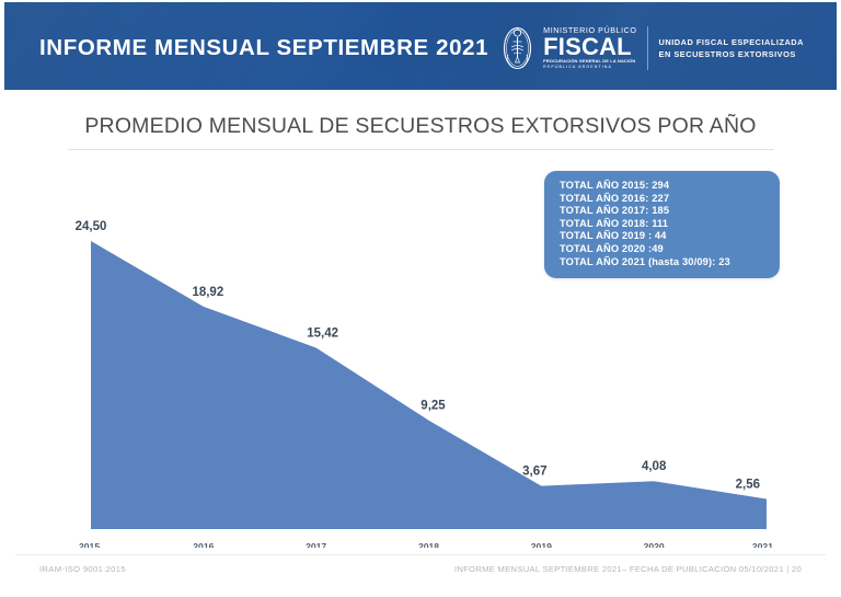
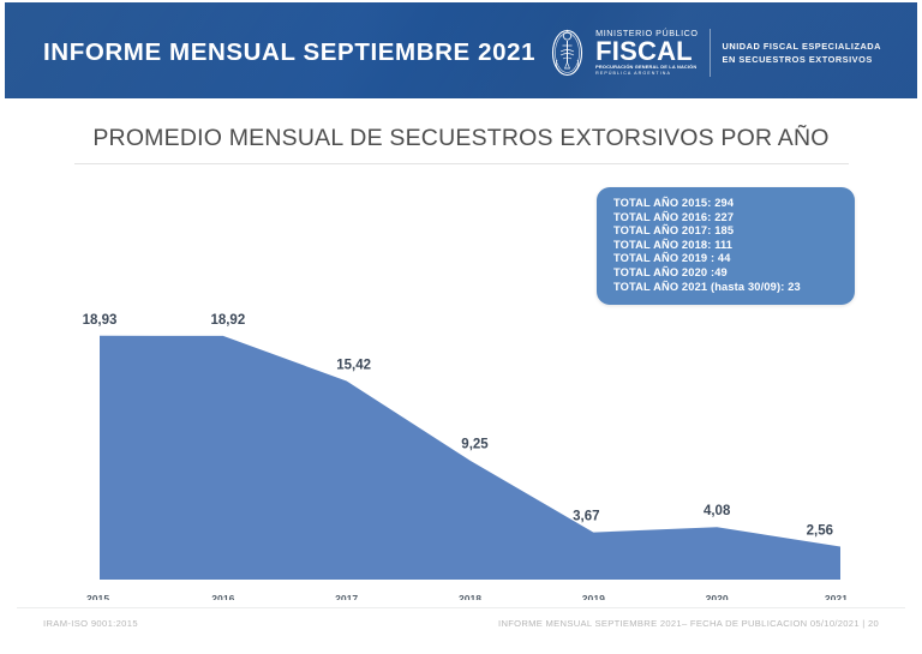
2015: 24,50 -> 18,93
